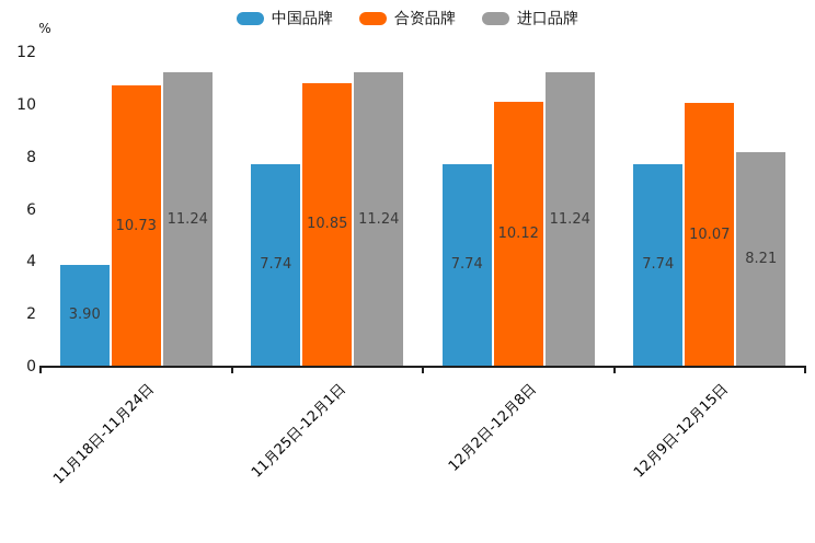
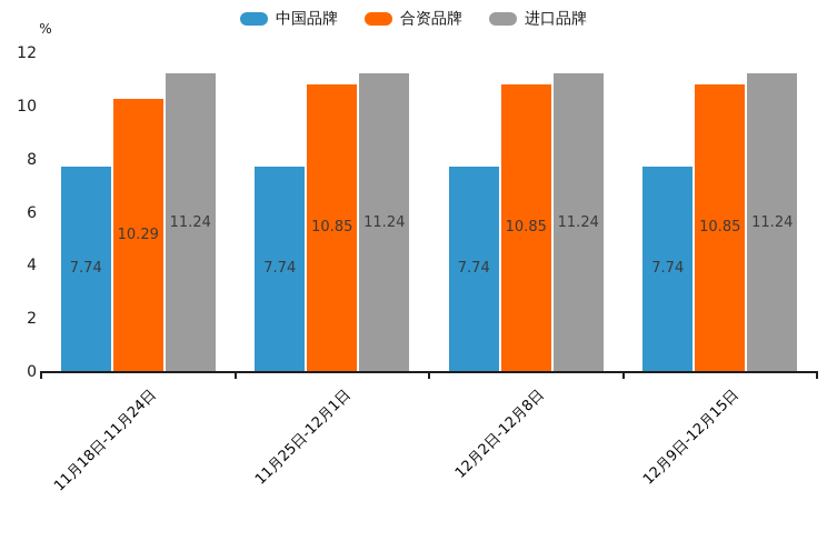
中国品牌/11月18日-11月24日: 3.90 -> 7.74
合资品牌/11月18日-11月24日: 10.73 -> 10.29
合资品牌/12月2日-12月8日: 10.12 -> 10.85
合资品牌/12月9日-12月15日: 10.07 -> 10.85
进口品牌/12月9日-12月15日: 8.21 -> 11.24
